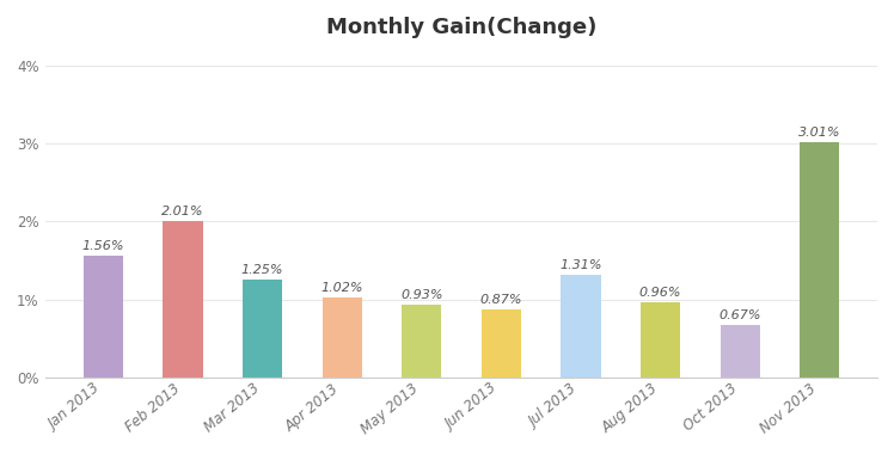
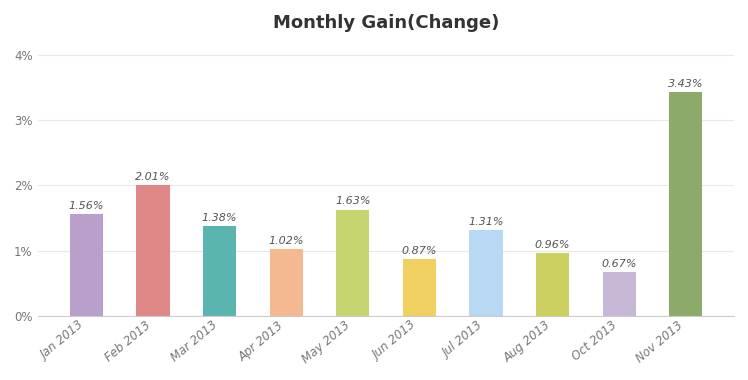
Mar 2013: 1.25% -> 1.38%
May 2013: 0.93% -> 1.63%
Nov 2013: 3.01% -> 3.43%
